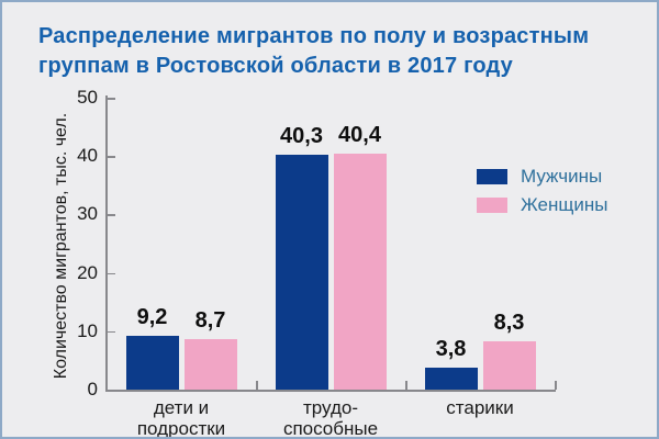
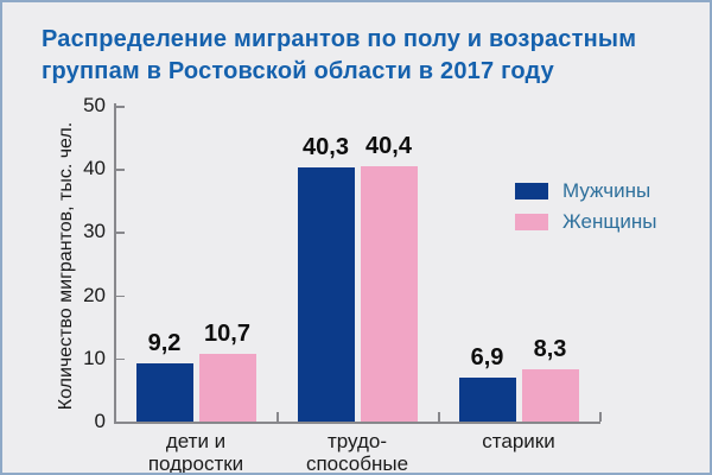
Женщины/дети и подростки: 8,7 -> 10,7
Мужчины/старики: 3,8 -> 6,9
